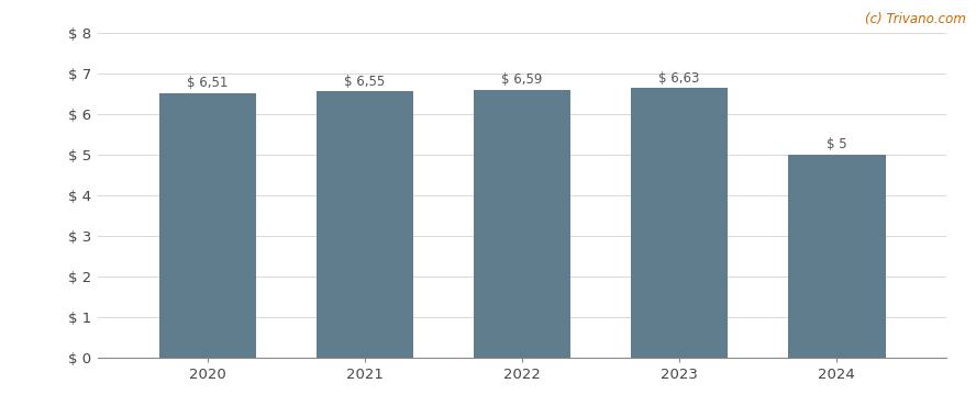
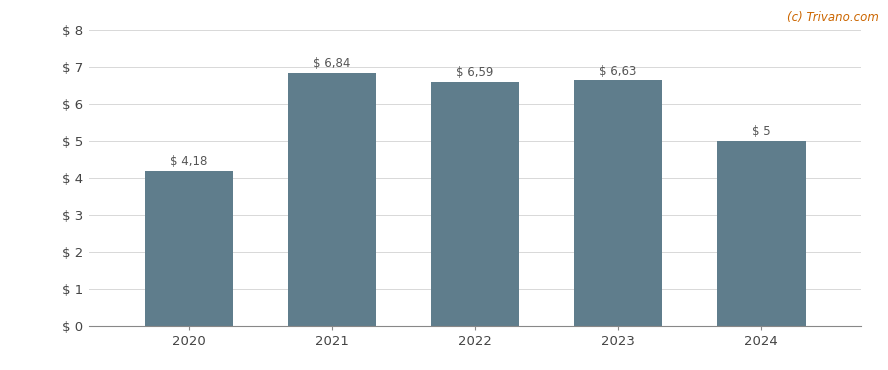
2020: 6,51 -> 4,18
2021: 6,55 -> 6,84
